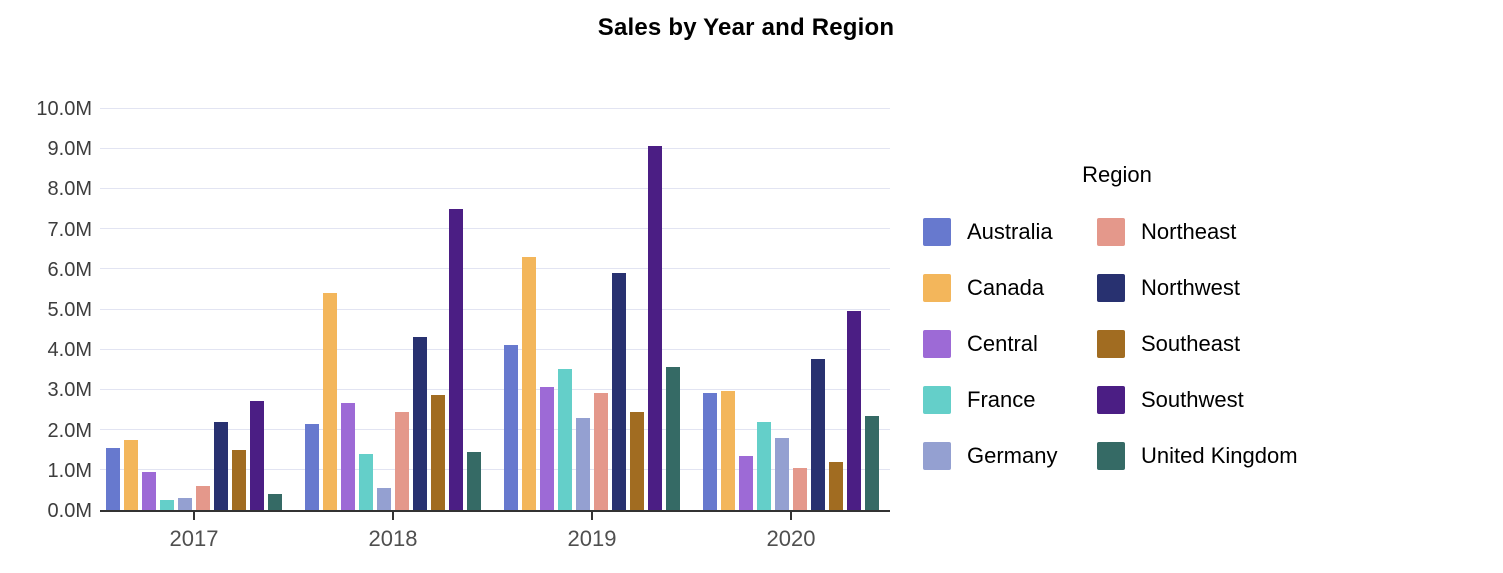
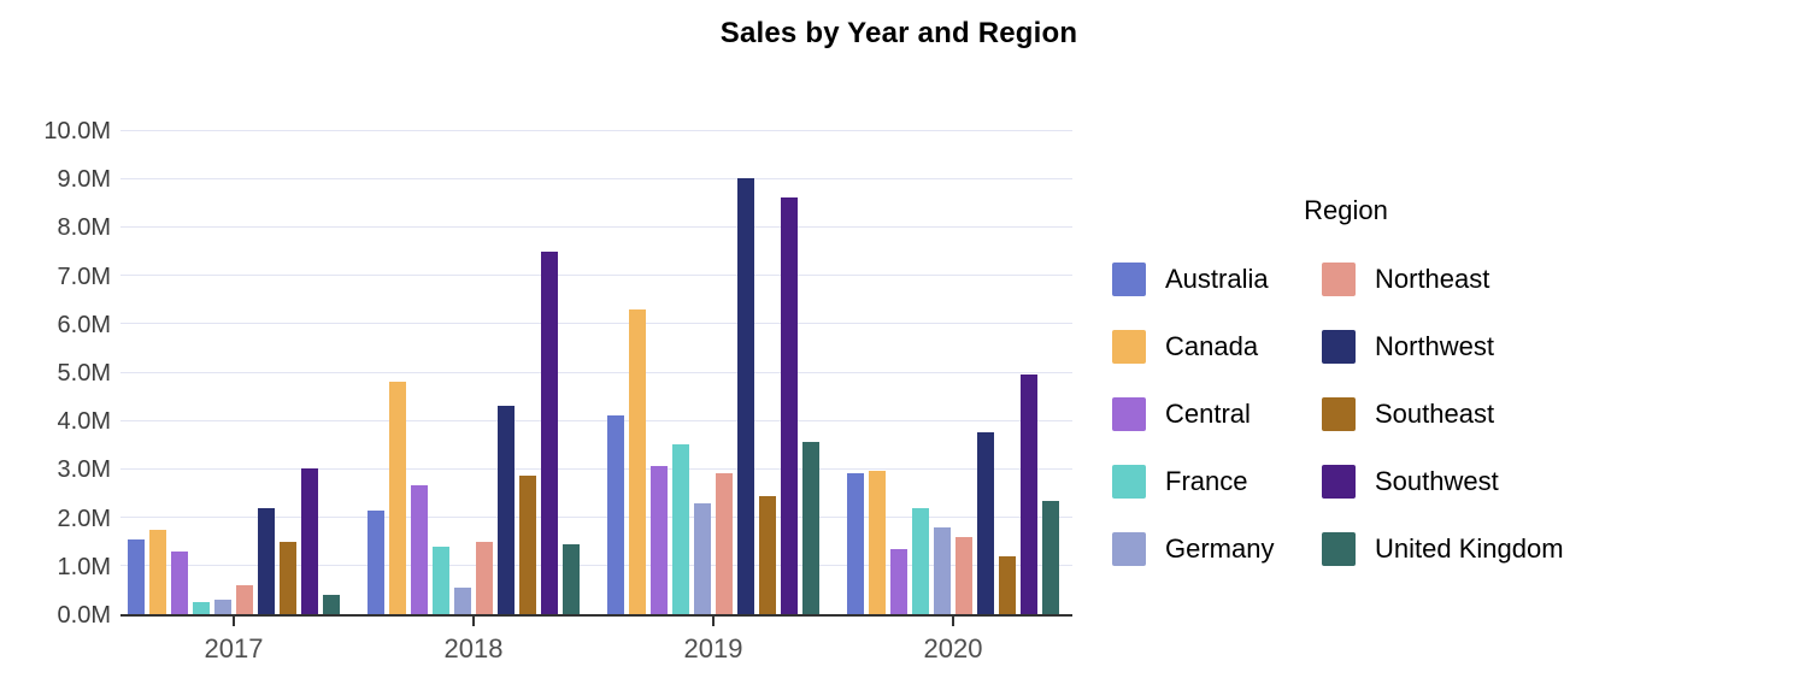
Central/2017: 0.9M -> 1.3M
Southwest/2017: 2.7M -> 3.0M
Canada/2018: 5.4M -> 4.8M
Northeast/2018: 2.5M -> 1.5M
Northwest/2019: 5.9M -> 9.0M
Southwest/2019: 9.1M -> 8.6M
Northeast/2020: 1.1M -> 1.6M
